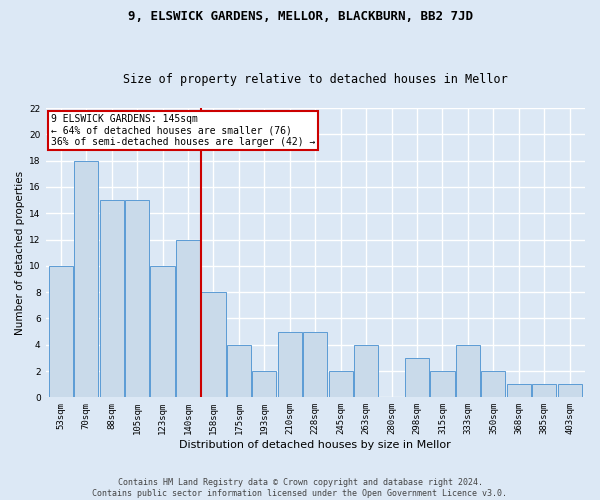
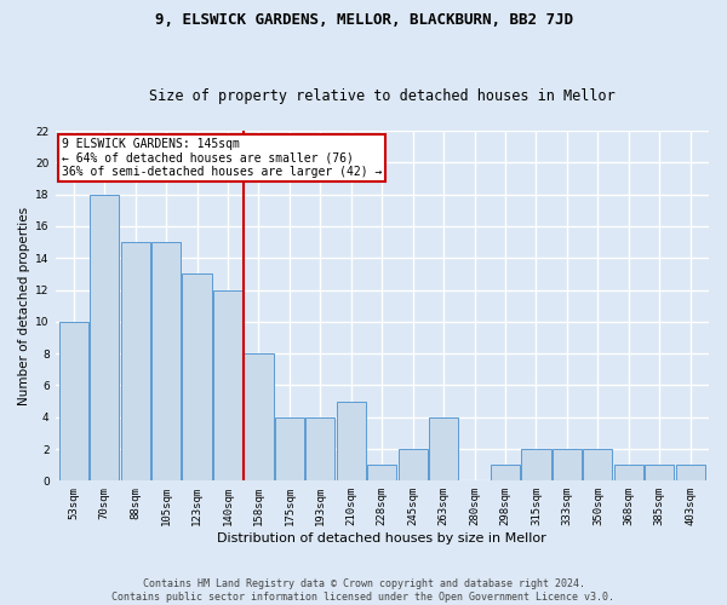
123sqm: 10 -> 13
193sqm: 2 -> 4
228sqm: 5 -> 1
298sqm: 3 -> 1
333sqm: 4 -> 2
